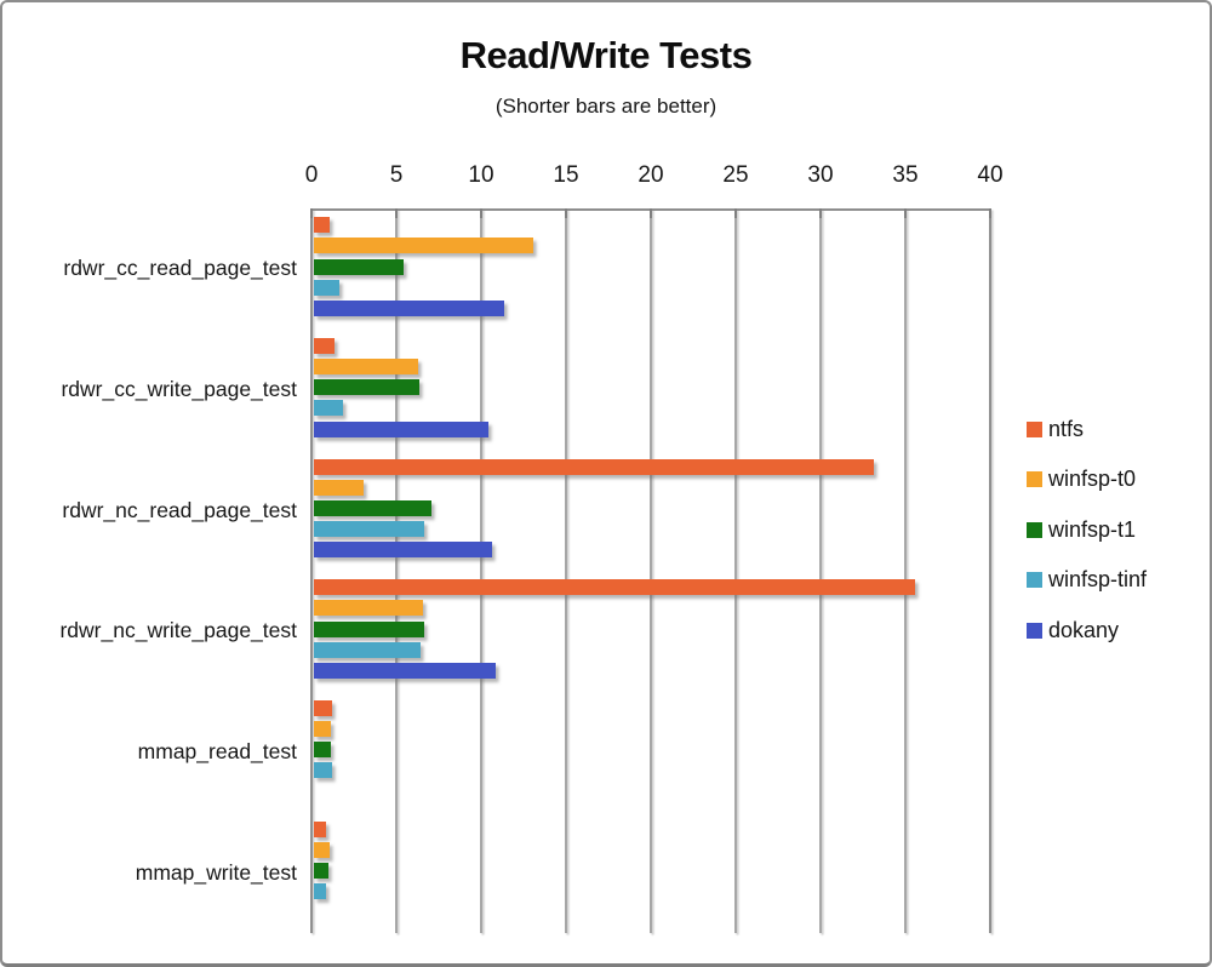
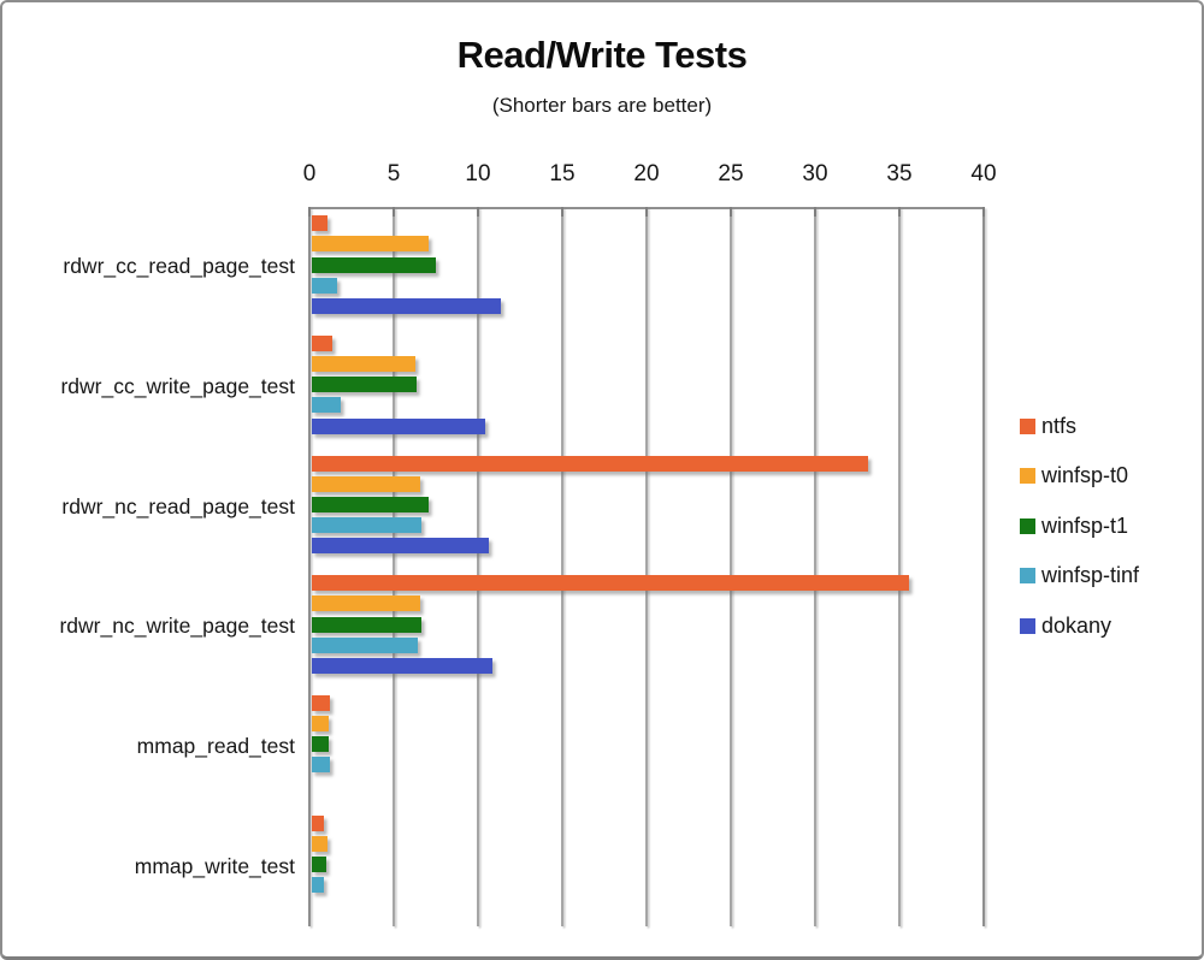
winfsp-t0/rdwr_cc_read_page_test: 12.9 -> 6.9
winfsp-t1/rdwr_cc_read_page_test: 5.3 -> 7.3
winfsp-t0/rdwr_nc_read_page_test: 2.9 -> 6.4
